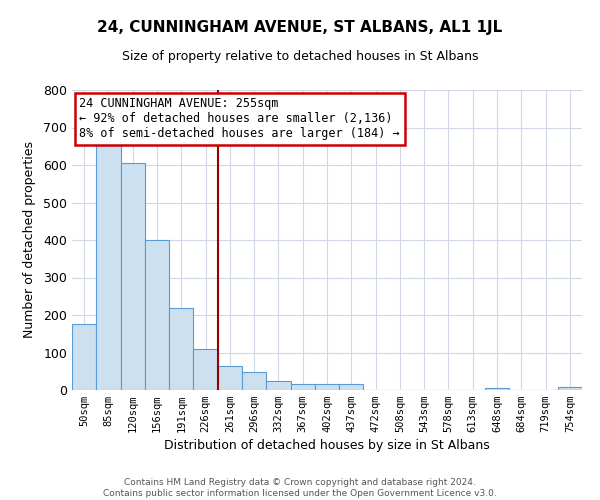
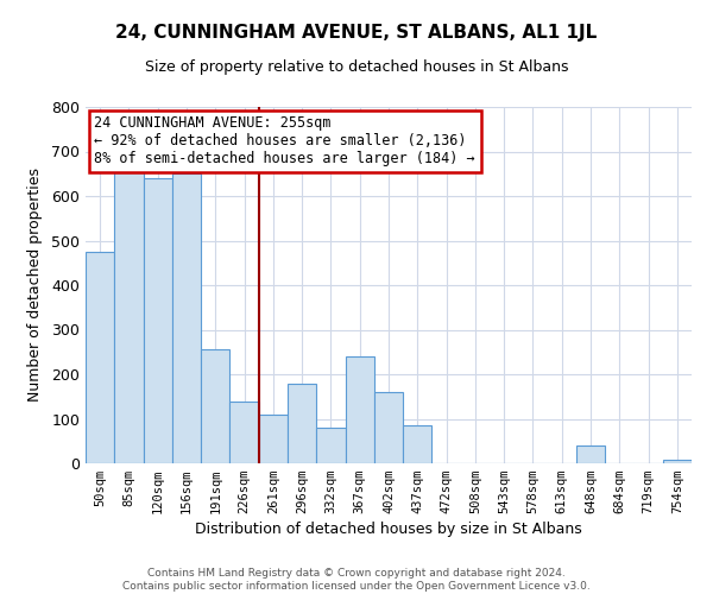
50sqm: 175 -> 475
120sqm: 605 -> 640
156sqm: 400 -> 650
191sqm: 220 -> 255
226sqm: 110 -> 140
261sqm: 63 -> 110
296sqm: 48 -> 180
332sqm: 25 -> 80
367sqm: 17 -> 240
402sqm: 17 -> 160
437sqm: 15 -> 85
648sqm: 5 -> 40
